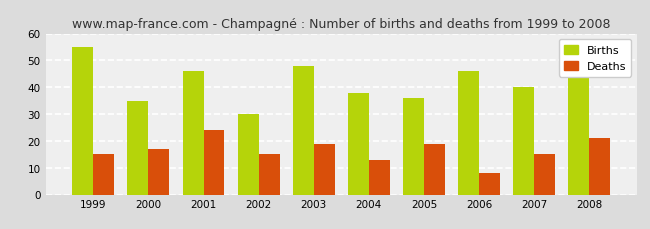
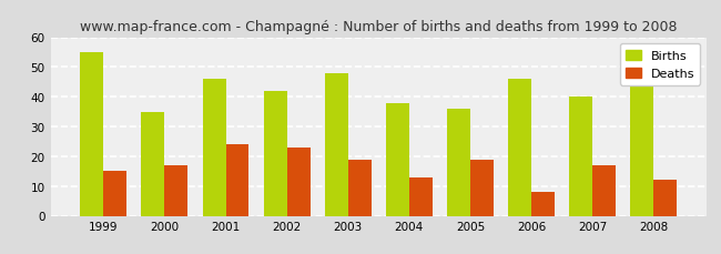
Births/2002: 30 -> 42
Deaths/2002: 15 -> 23
Deaths/2007: 15 -> 17
Deaths/2008: 21 -> 12
